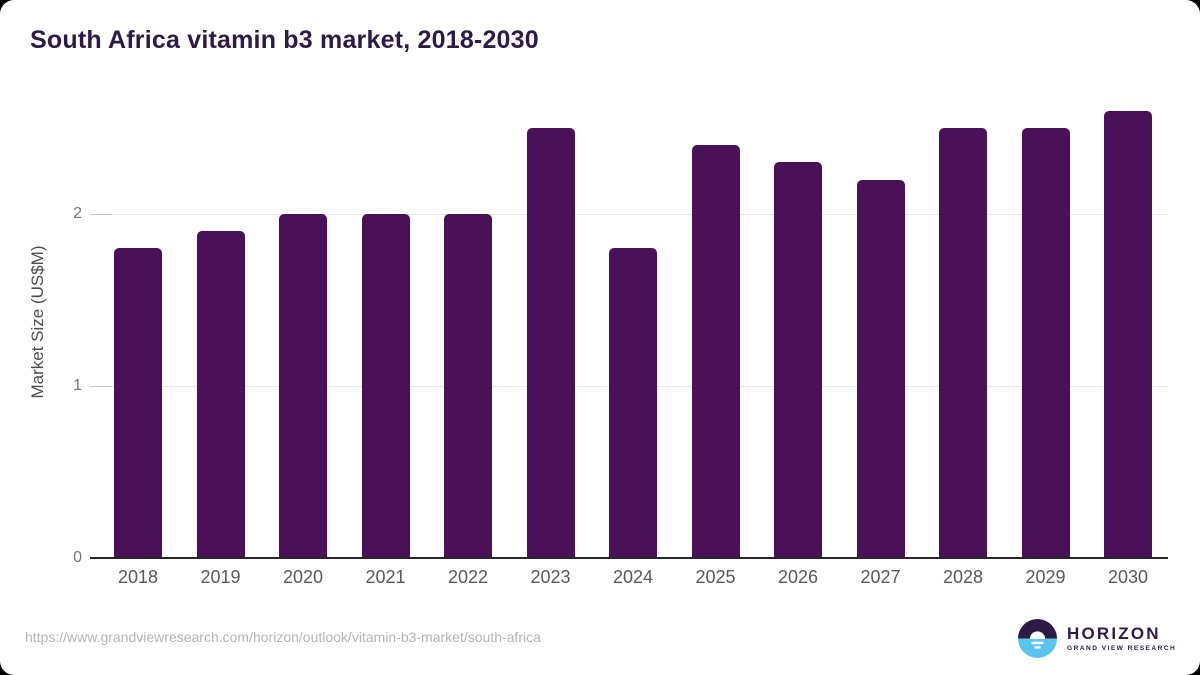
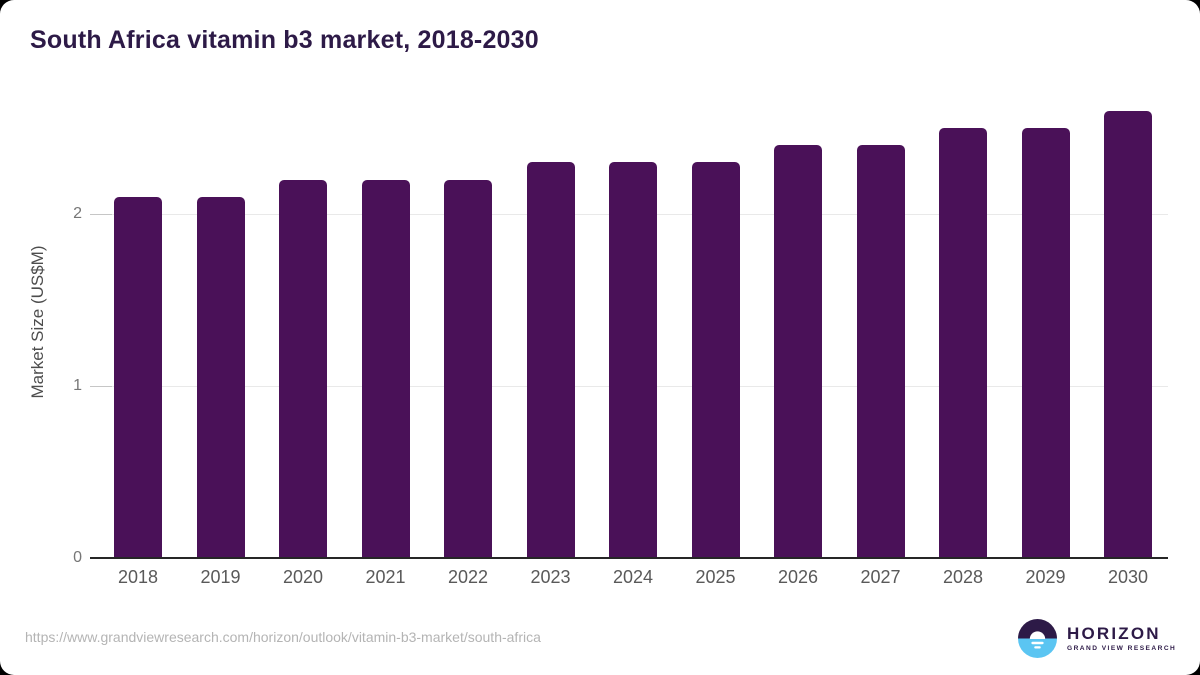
2018: 1.8 -> 2.1
2019: 1.9 -> 2.1
2020: 2.0 -> 2.2
2021: 2.0 -> 2.2
2022: 2.0 -> 2.2
2023: 2.5 -> 2.3
2024: 1.8 -> 2.3
2025: 2.4 -> 2.3
2026: 2.3 -> 2.4
2027: 2.2 -> 2.4
